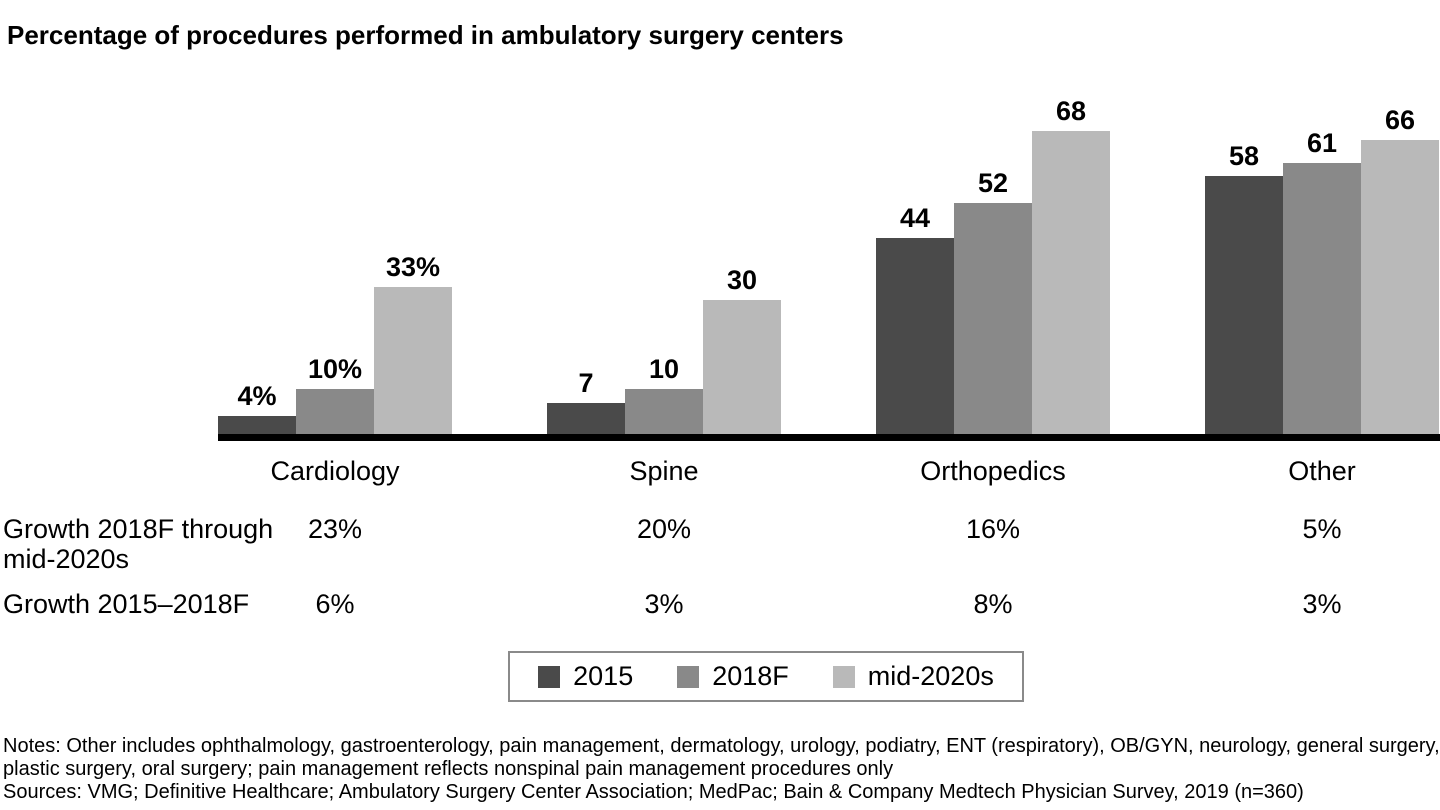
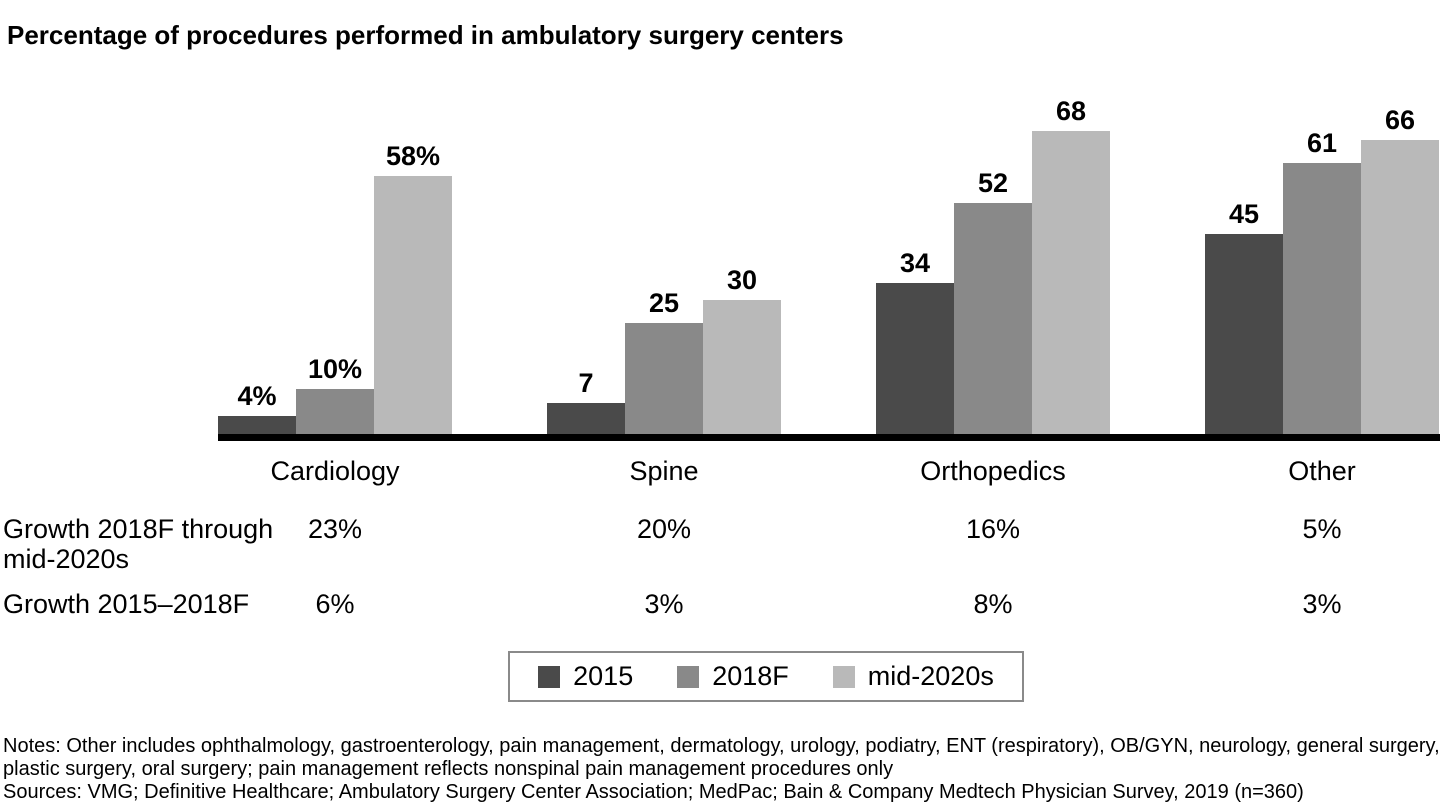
mid-2020s/Cardiology: 33% -> 58%
2018F/Spine: 10 -> 25
2015/Orthopedics: 44 -> 34
2015/Other: 58 -> 45
